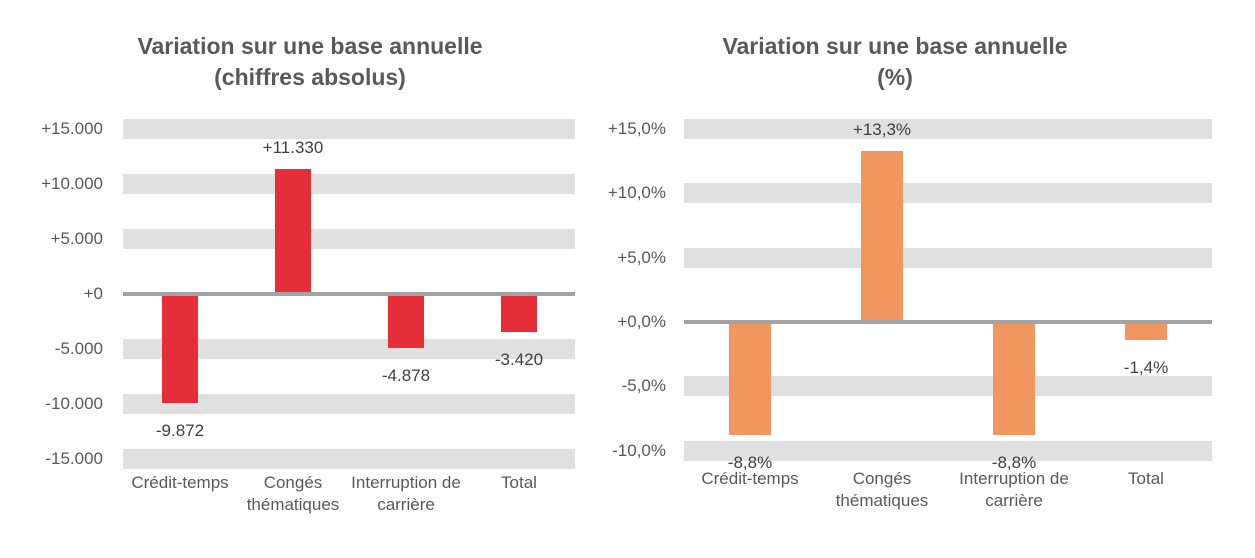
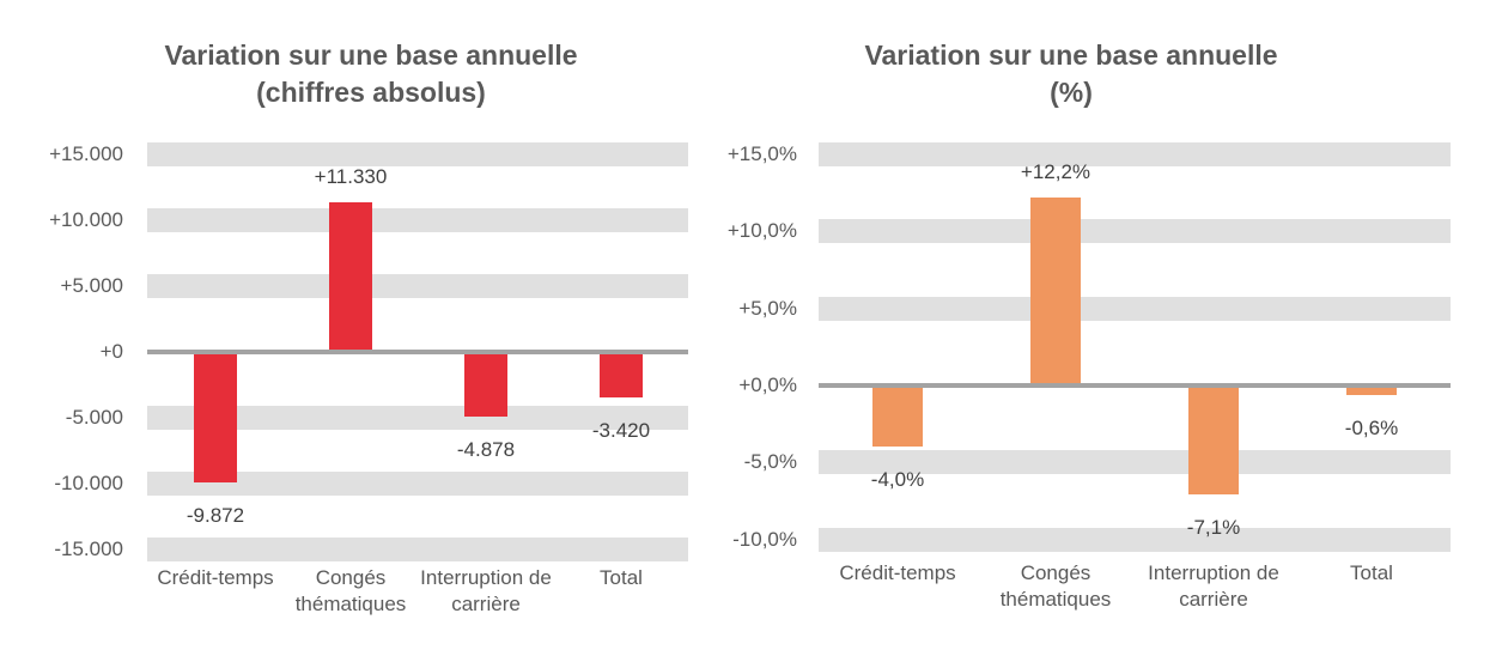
Variation sur une base annuelle (%)/Crédit-temps: -8,8% -> -4,0%
Variation sur une base annuelle (%)/Congés thématiques: +13,3% -> +12,2%
Variation sur une base annuelle (%)/Interruption de carrière: -8,8% -> -7,1%
Variation sur une base annuelle (%)/Total: -1,4% -> -0,6%
